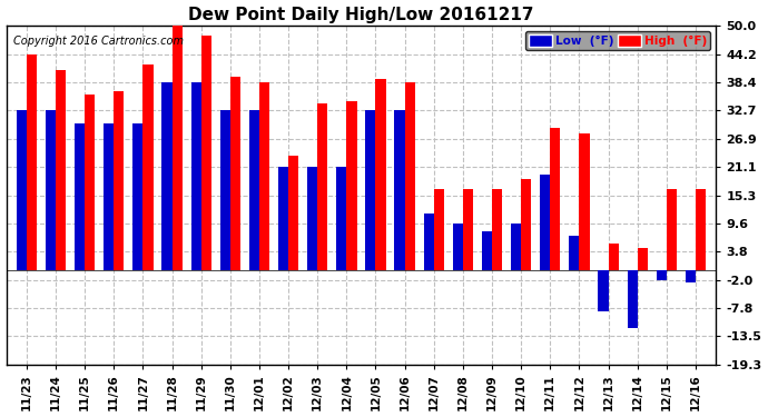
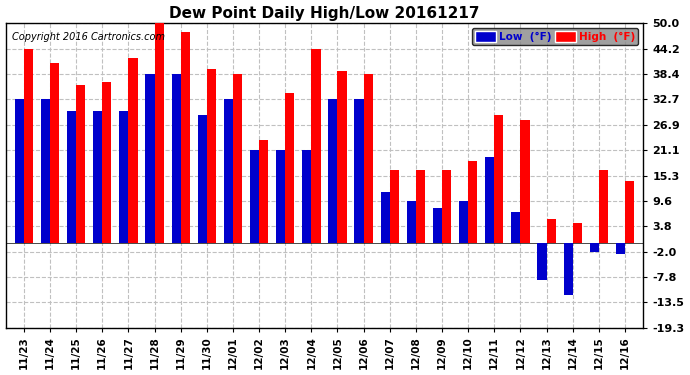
Low (°F)/11/30: 32.7 -> 29.0
High (°F)/12/04: 34.5 -> 44.0
High (°F)/12/16: 16.5 -> 14.0
